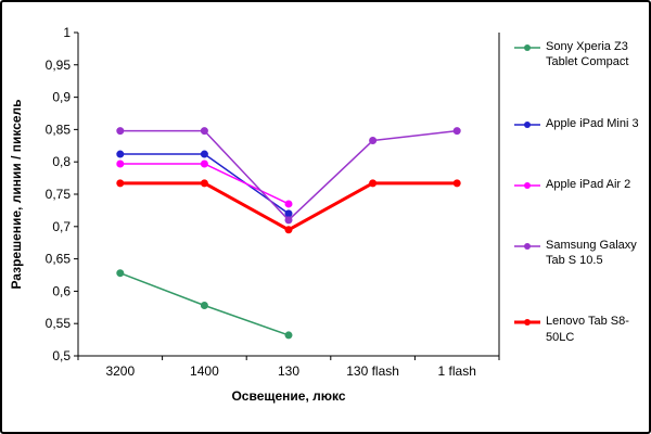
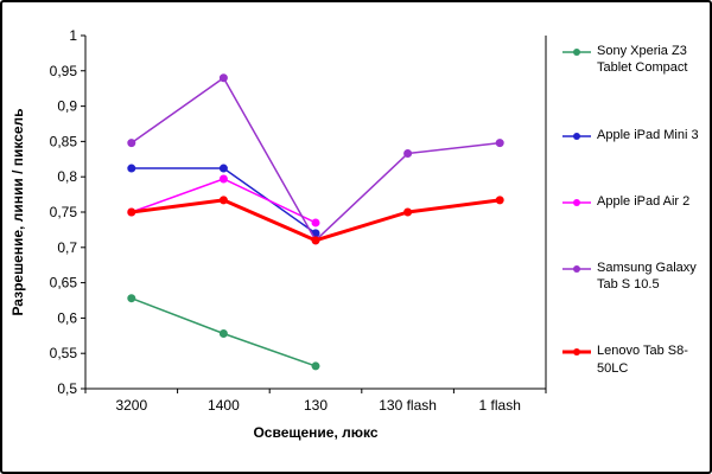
Apple iPad Air 2/3200: 0,80 -> 0,75
Lenovo Tab S8-50LC/3200: 0,77 -> 0,75
Samsung Galaxy Tab S 10.5/1400: 0,85 -> 0,94
Lenovo Tab S8-50LC/130: 0,69 -> 0,71
Lenovo Tab S8-50LC/130 flash: 0,77 -> 0,75
